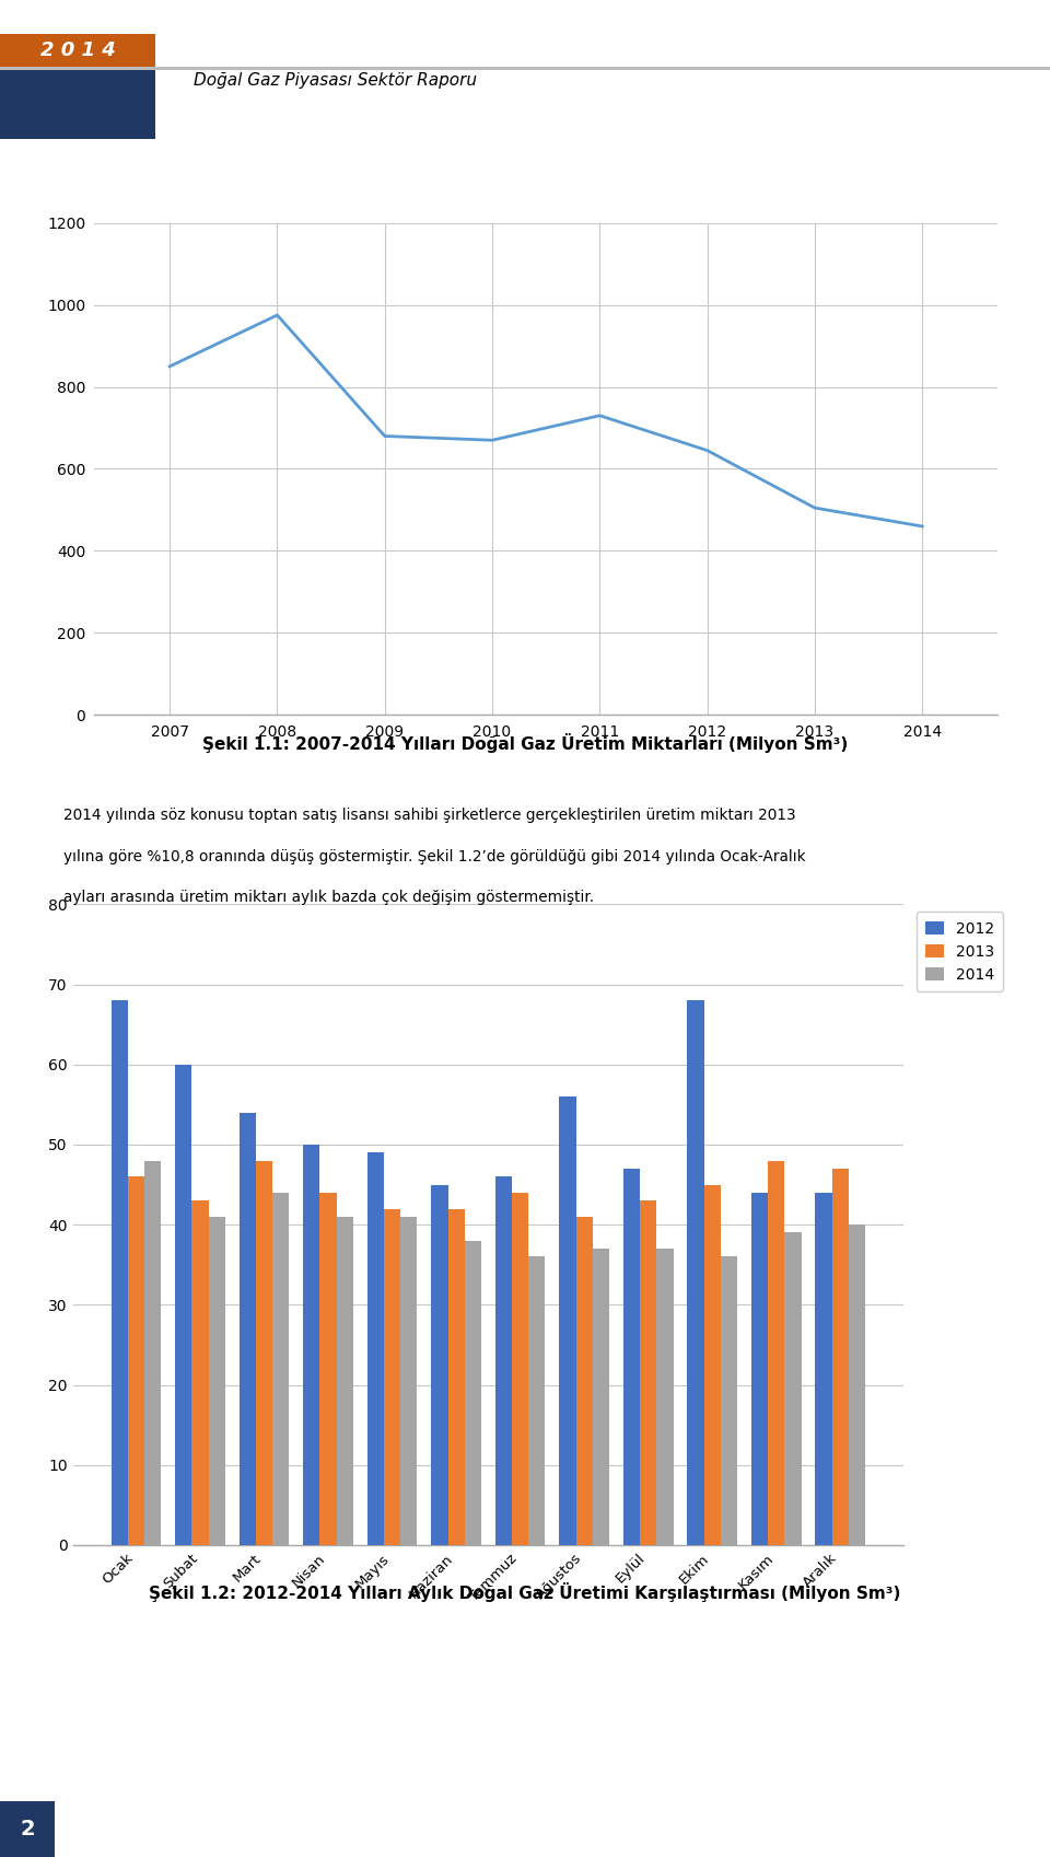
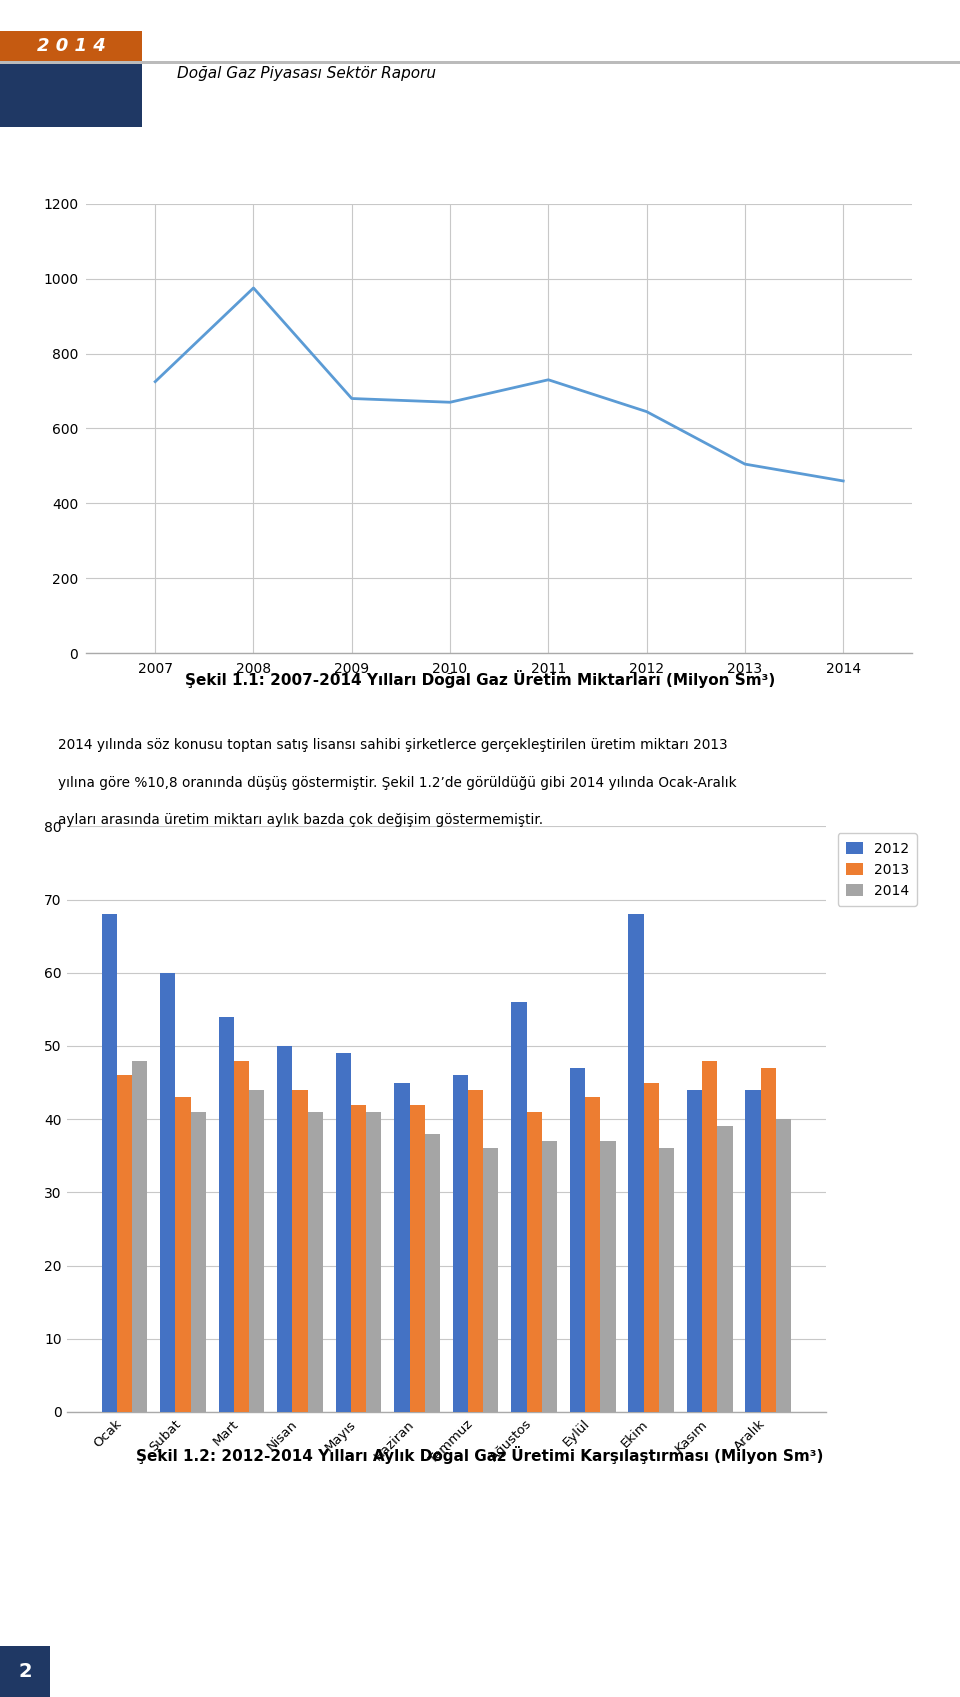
2007: 850 -> 725
